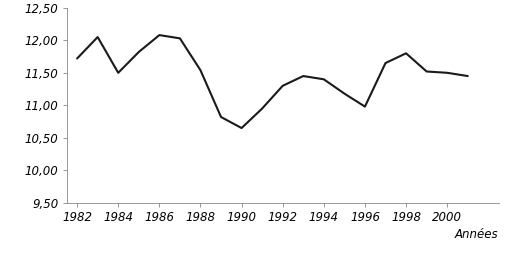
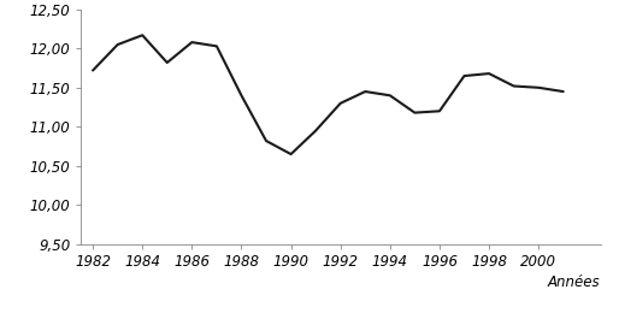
1984: 11,50 -> 12,17
1988: 11,54 -> 11,40
1996: 10,98 -> 11,20
1998: 11,80 -> 11,68
